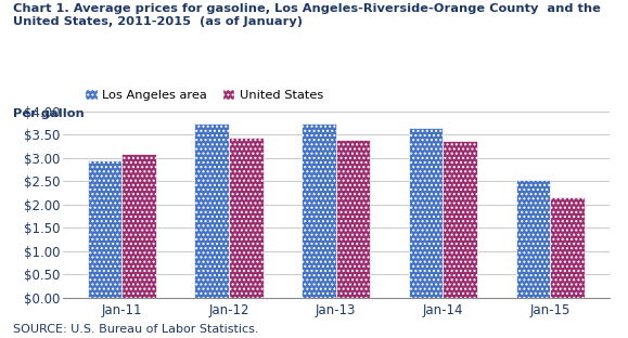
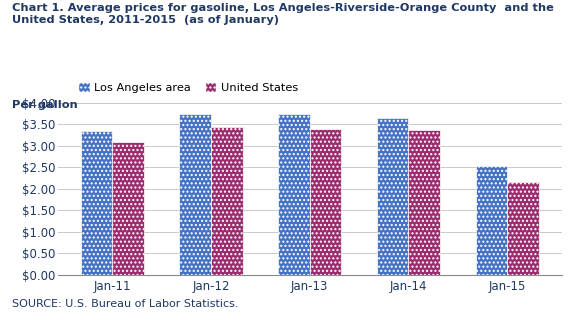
Los Angeles area/Jan-11: $2.95 -> $3.35
